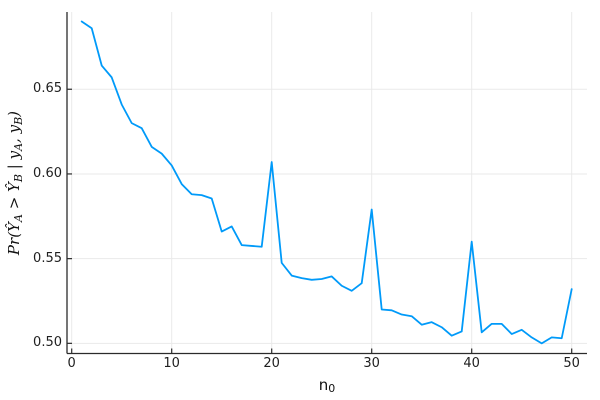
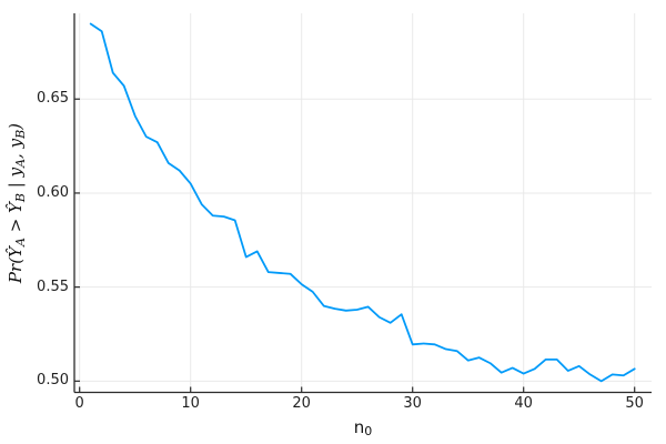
20: 0.607 -> 0.551
30: 0.579 -> 0.519
40: 0.560 -> 0.504
50: 0.532 -> 0.506
